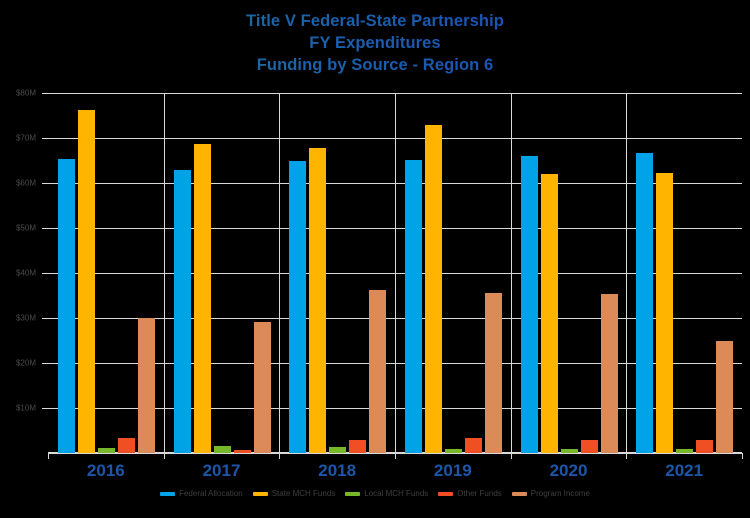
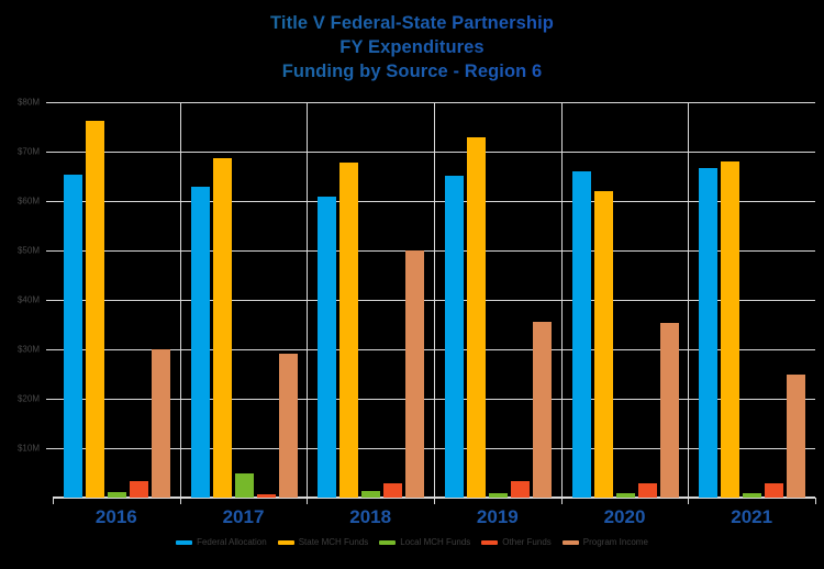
Local MCH Funds/2017: $2M -> $5M
Federal Allocation/2018: $65M -> $61M
Program Income/2018: $36M -> $50M
State MCH Funds/2021: $62M -> $68M
